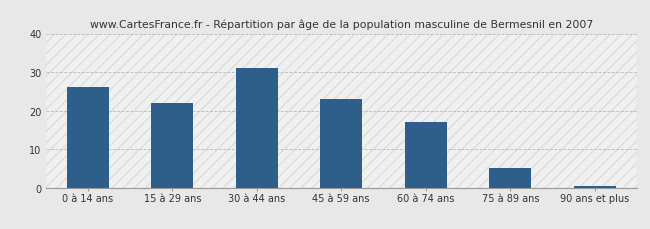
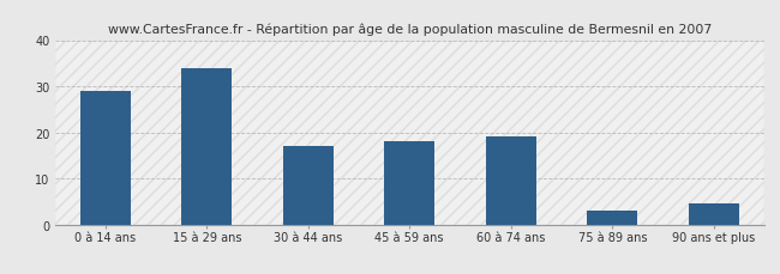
0 à 14 ans: 26.0 -> 29.0
15 à 29 ans: 22.0 -> 34.0
30 à 44 ans: 31.0 -> 17.0
45 à 59 ans: 23.0 -> 18.0
60 à 74 ans: 17.0 -> 19.0
75 à 89 ans: 5.0 -> 3.0
90 ans et plus: 0.4 -> 4.5
